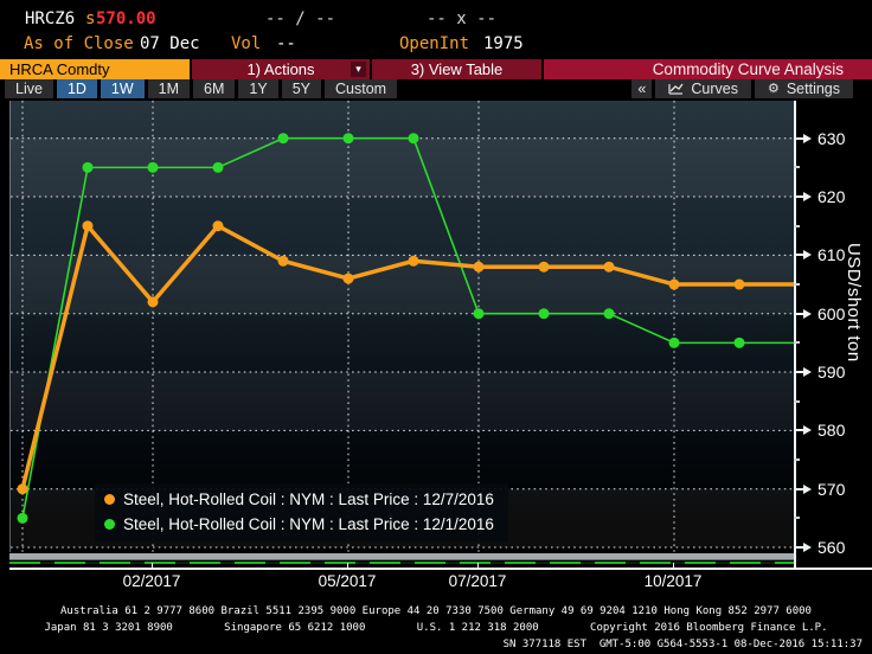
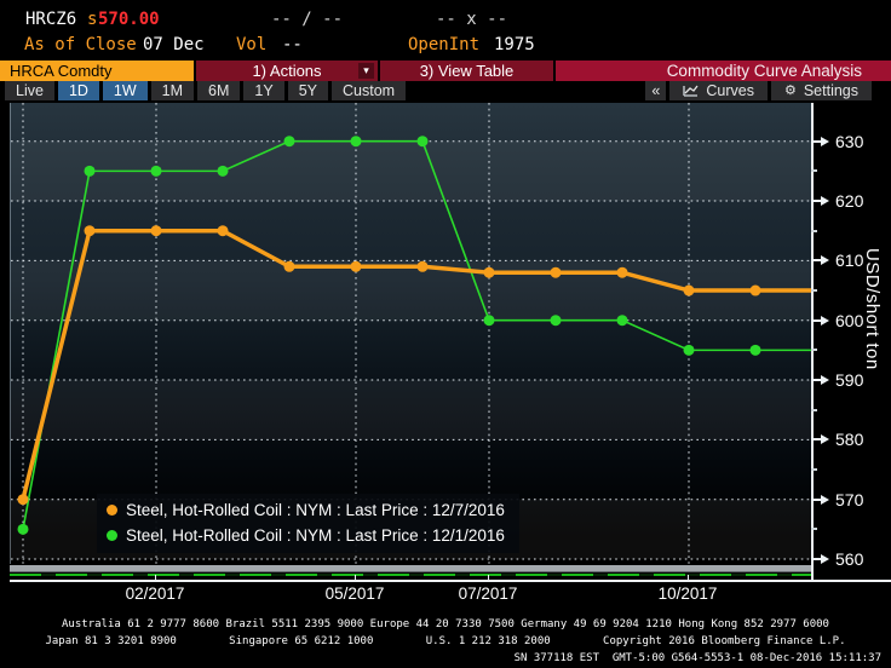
Steel, Hot-Rolled Coil : NYM : Last Price : 12/7/2016/02/2017: 602 -> 615
Steel, Hot-Rolled Coil : NYM : Last Price : 12/7/2016/05/2017: 606 -> 609
